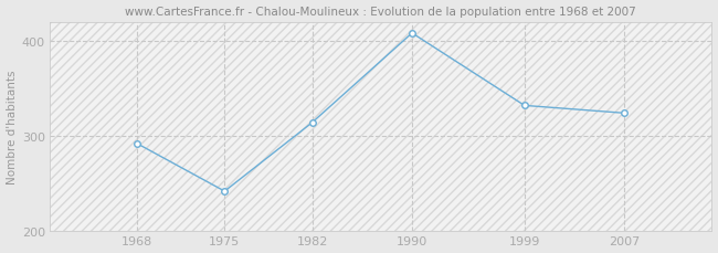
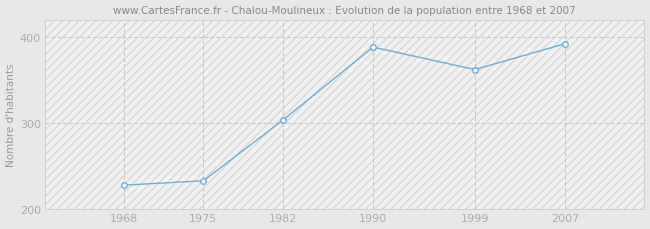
1968: 292 -> 228
1975: 242 -> 233
1982: 314 -> 303
1990: 408 -> 388
1999: 332 -> 362
2007: 324 -> 392
